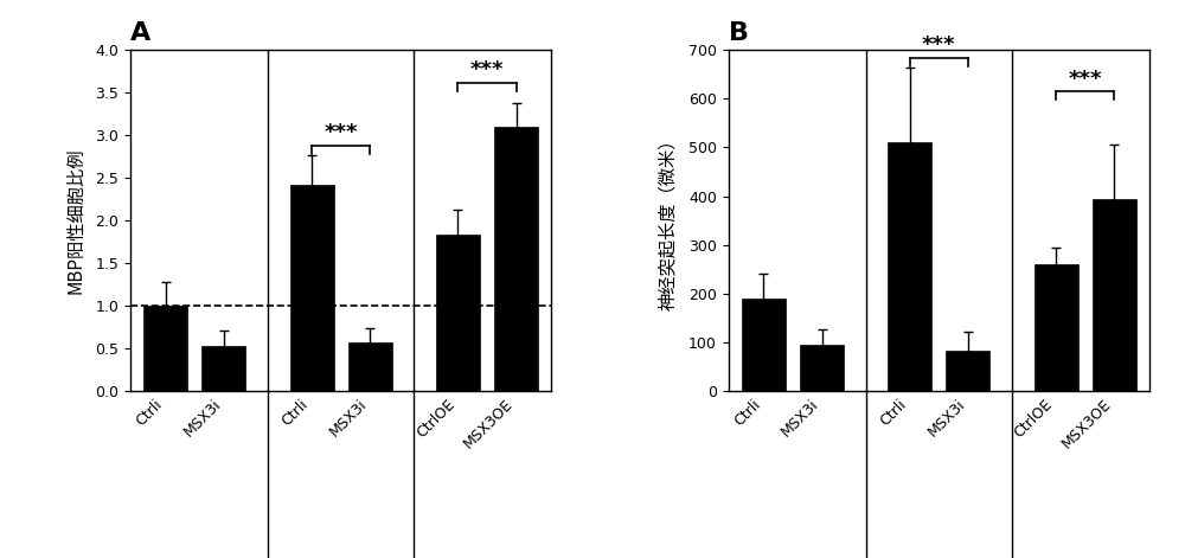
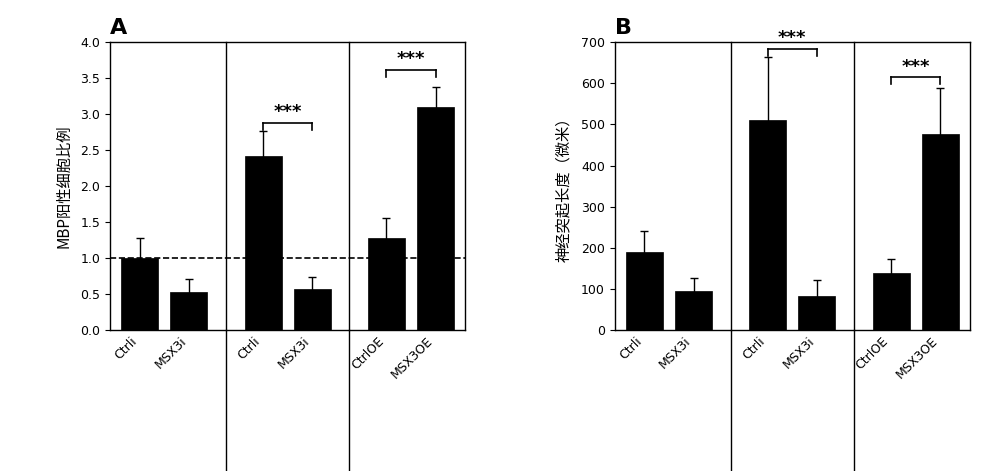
A/CtrlOE: 1.84 -> 1.28
B/CtrlOE: 260 -> 138
B/MSX3OE: 395 -> 478
